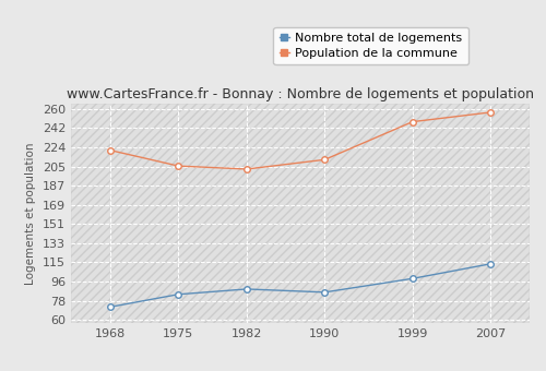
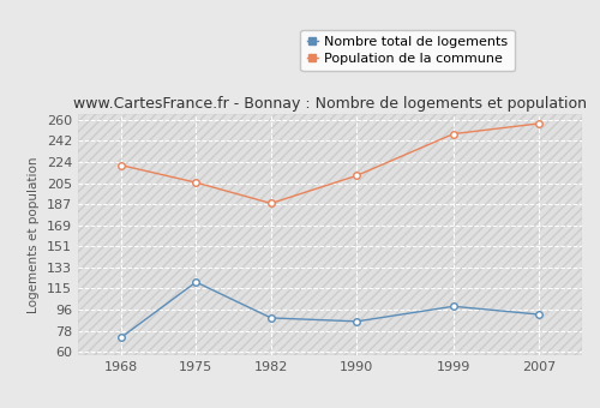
Nombre total de logements/1975: 84 -> 120
Population de la commune/1982: 203 -> 188
Nombre total de logements/2007: 113 -> 92
